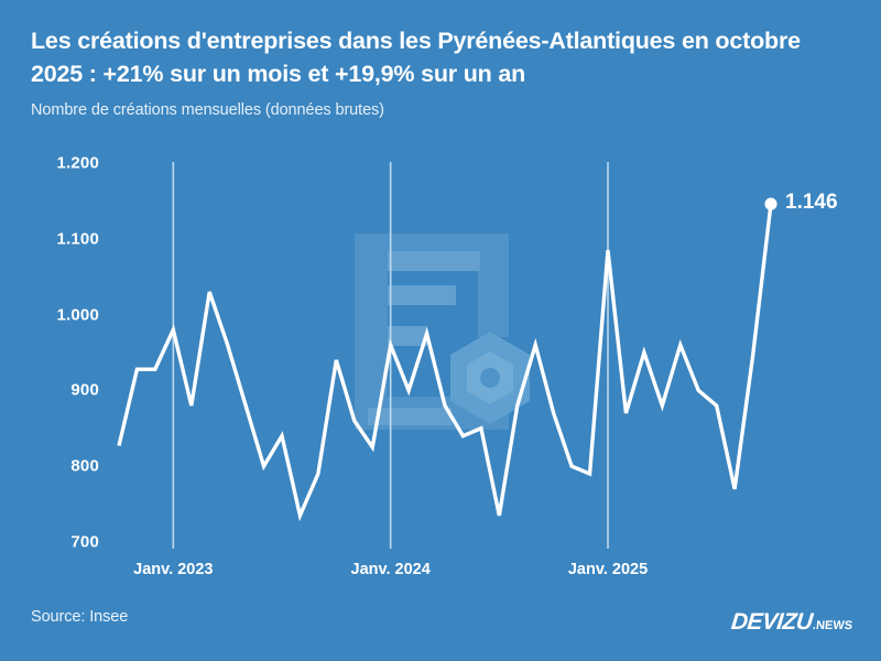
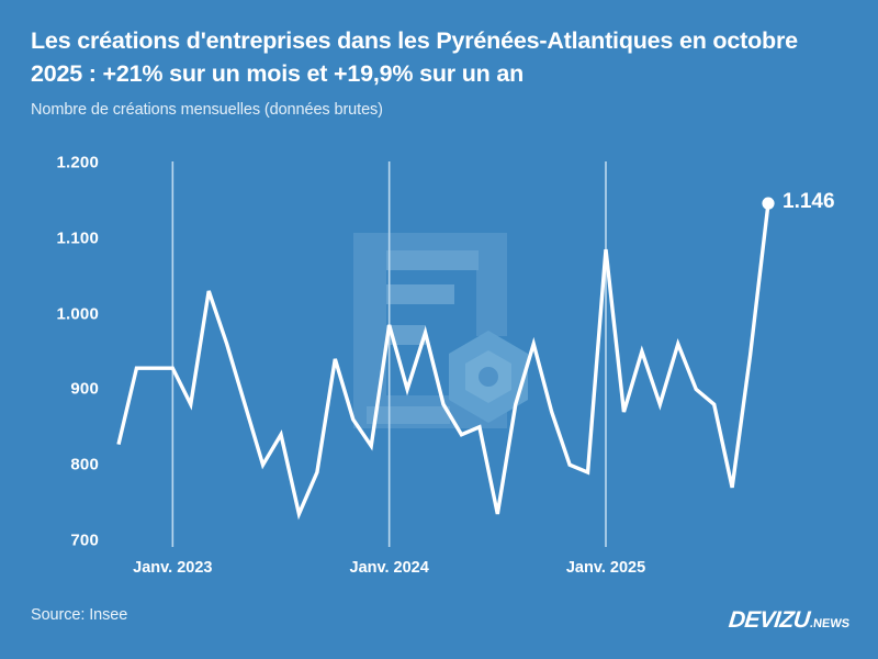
Janv. 2023: 980 -> 930
Janv. 2024: 960 -> 980
